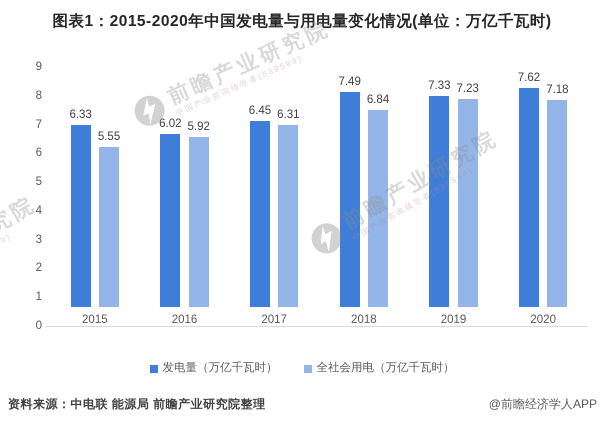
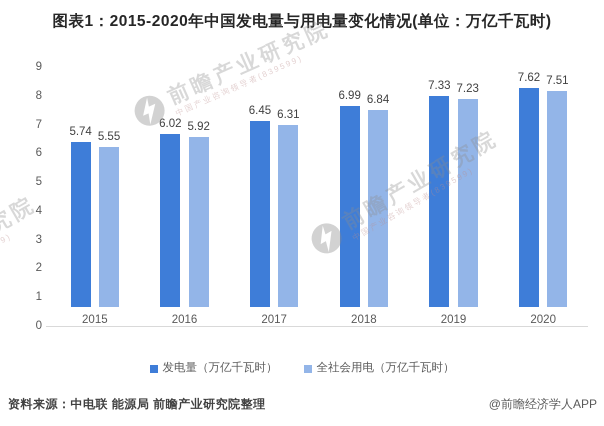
发电量（万亿千瓦时）/2015: 6.33 -> 5.74
发电量（万亿千瓦时）/2018: 7.49 -> 6.99
全社会用电（万亿千瓦时）/2020: 7.18 -> 7.51
